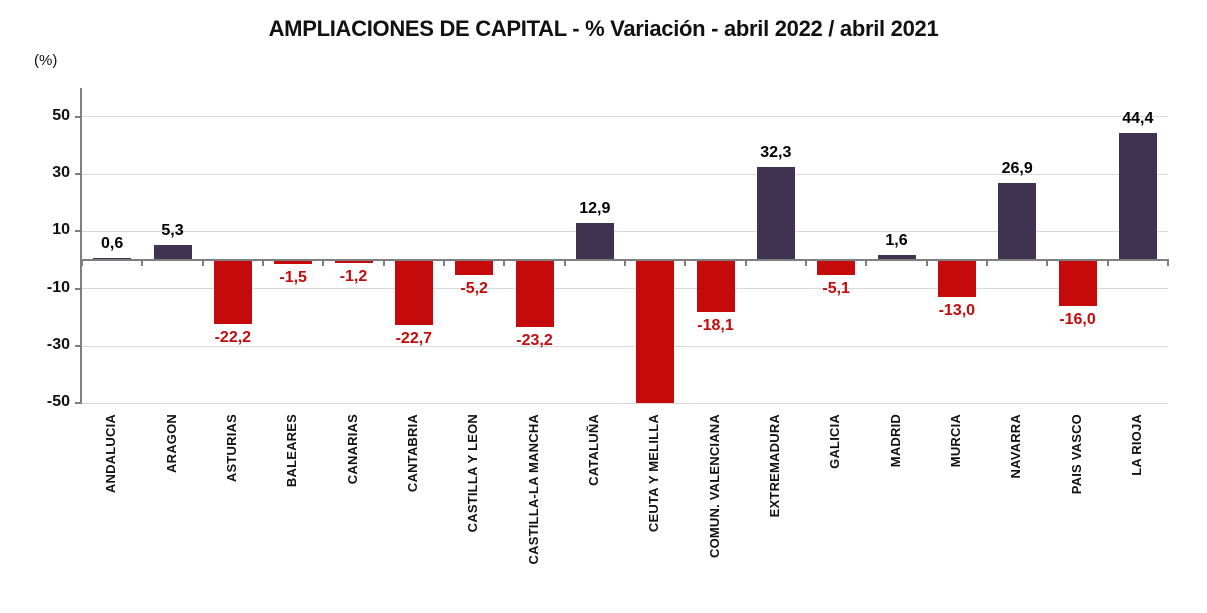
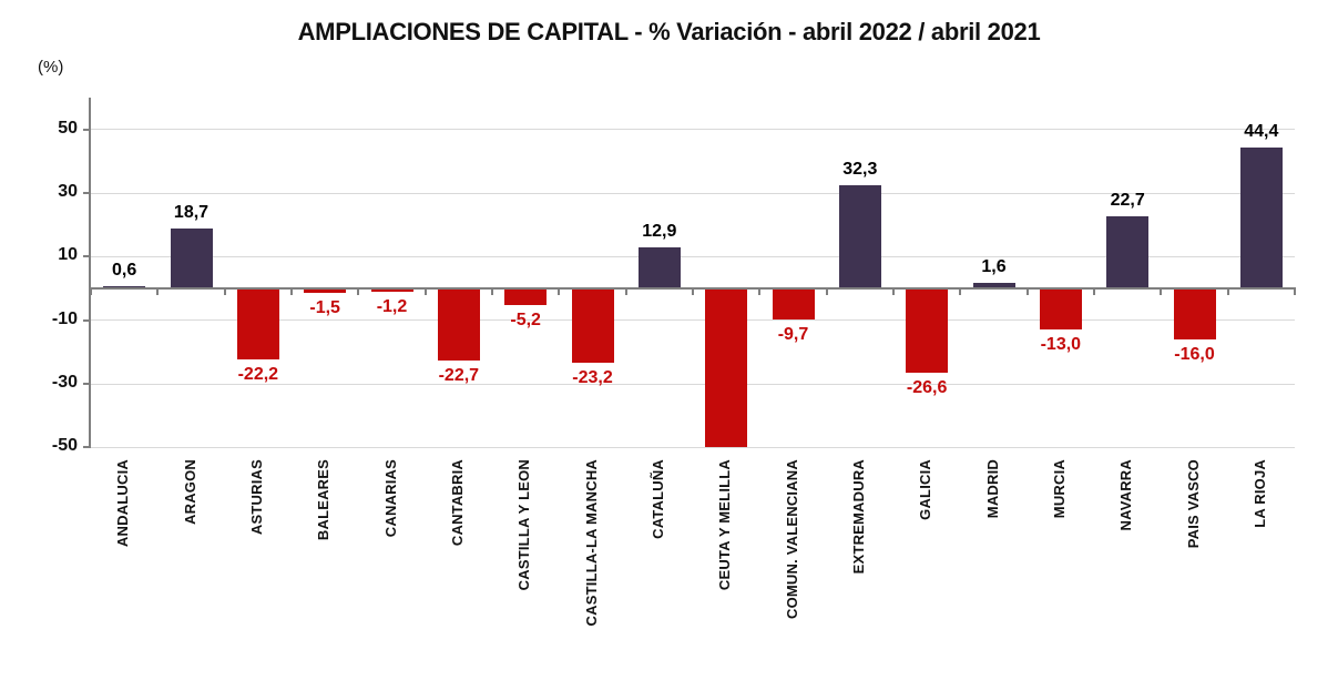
ARAGON: 5,3 -> 18,7
COMUN. VALENCIANA: -18,1 -> -9,7
GALICIA: -5,1 -> -26,6
NAVARRA: 26,9 -> 22,7
